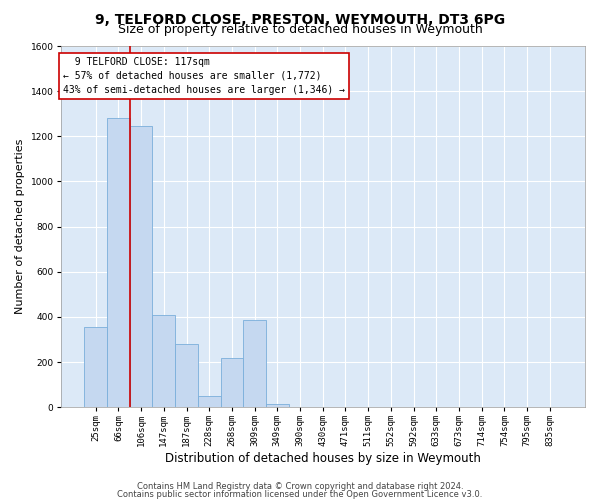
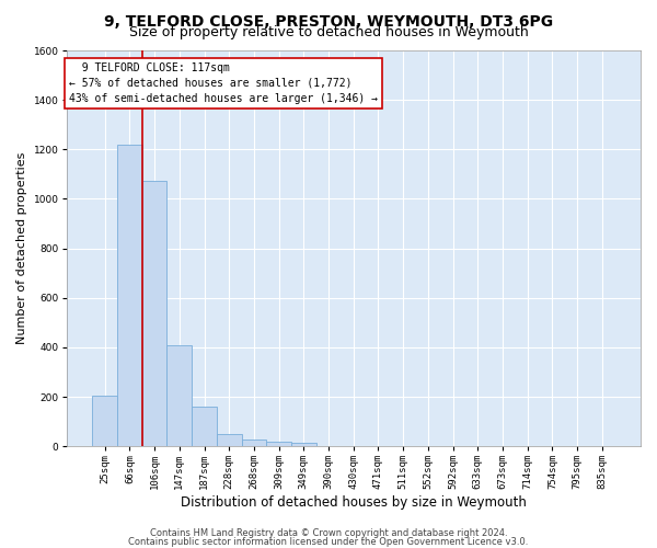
25sqm: 355 -> 205
66sqm: 1280 -> 1220
106sqm: 1245 -> 1075
187sqm: 280 -> 160
268sqm: 220 -> 27
309sqm: 385 -> 18
